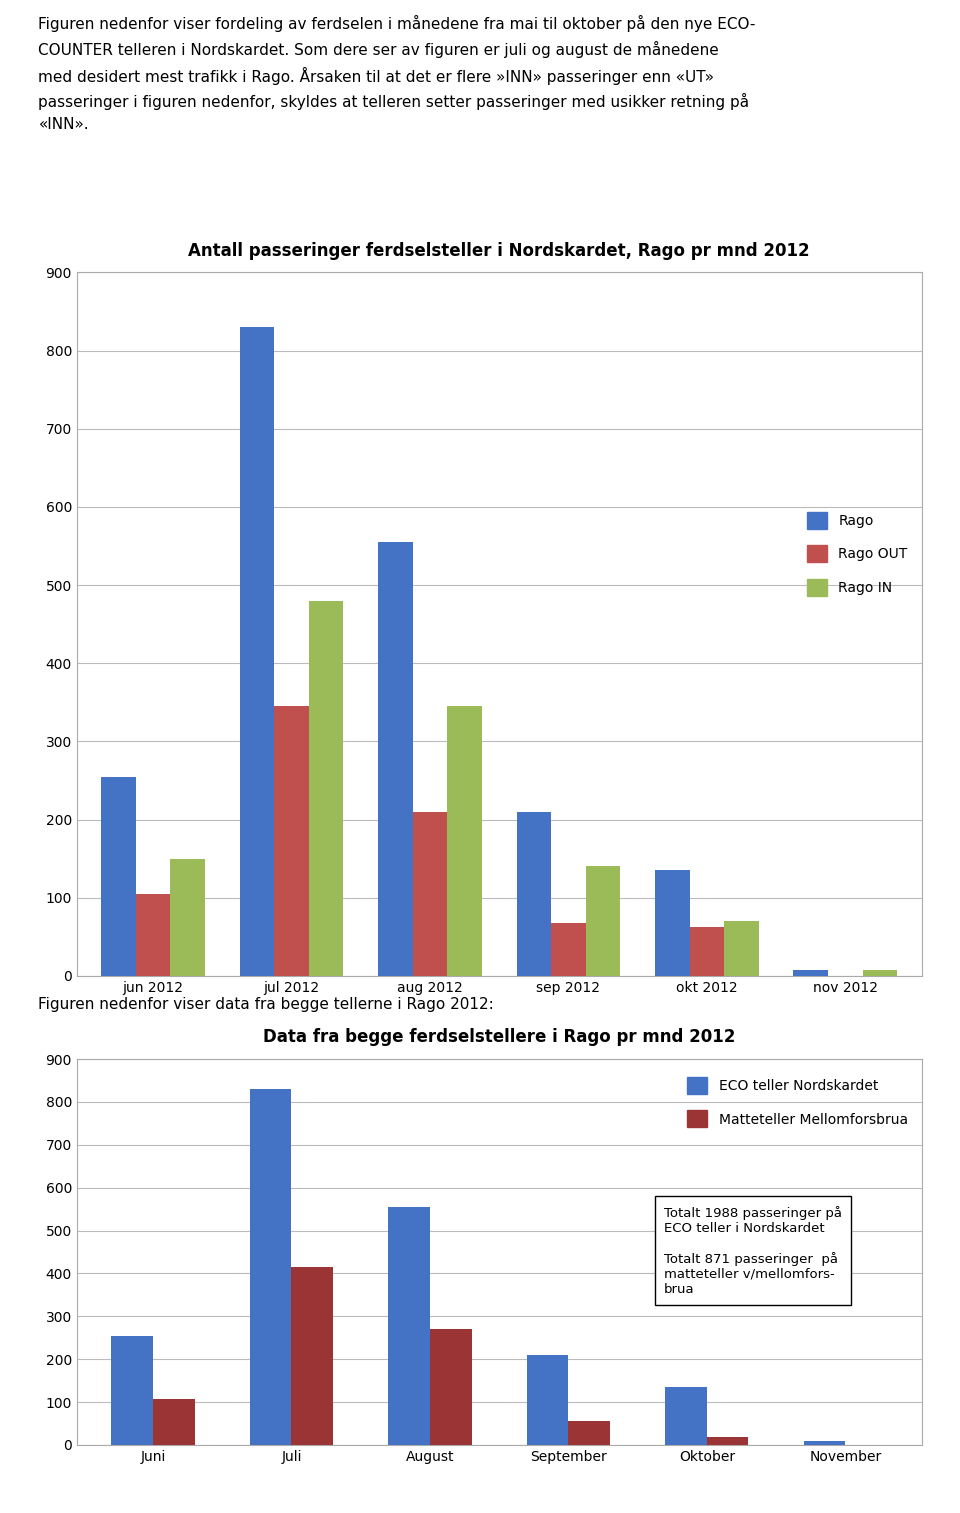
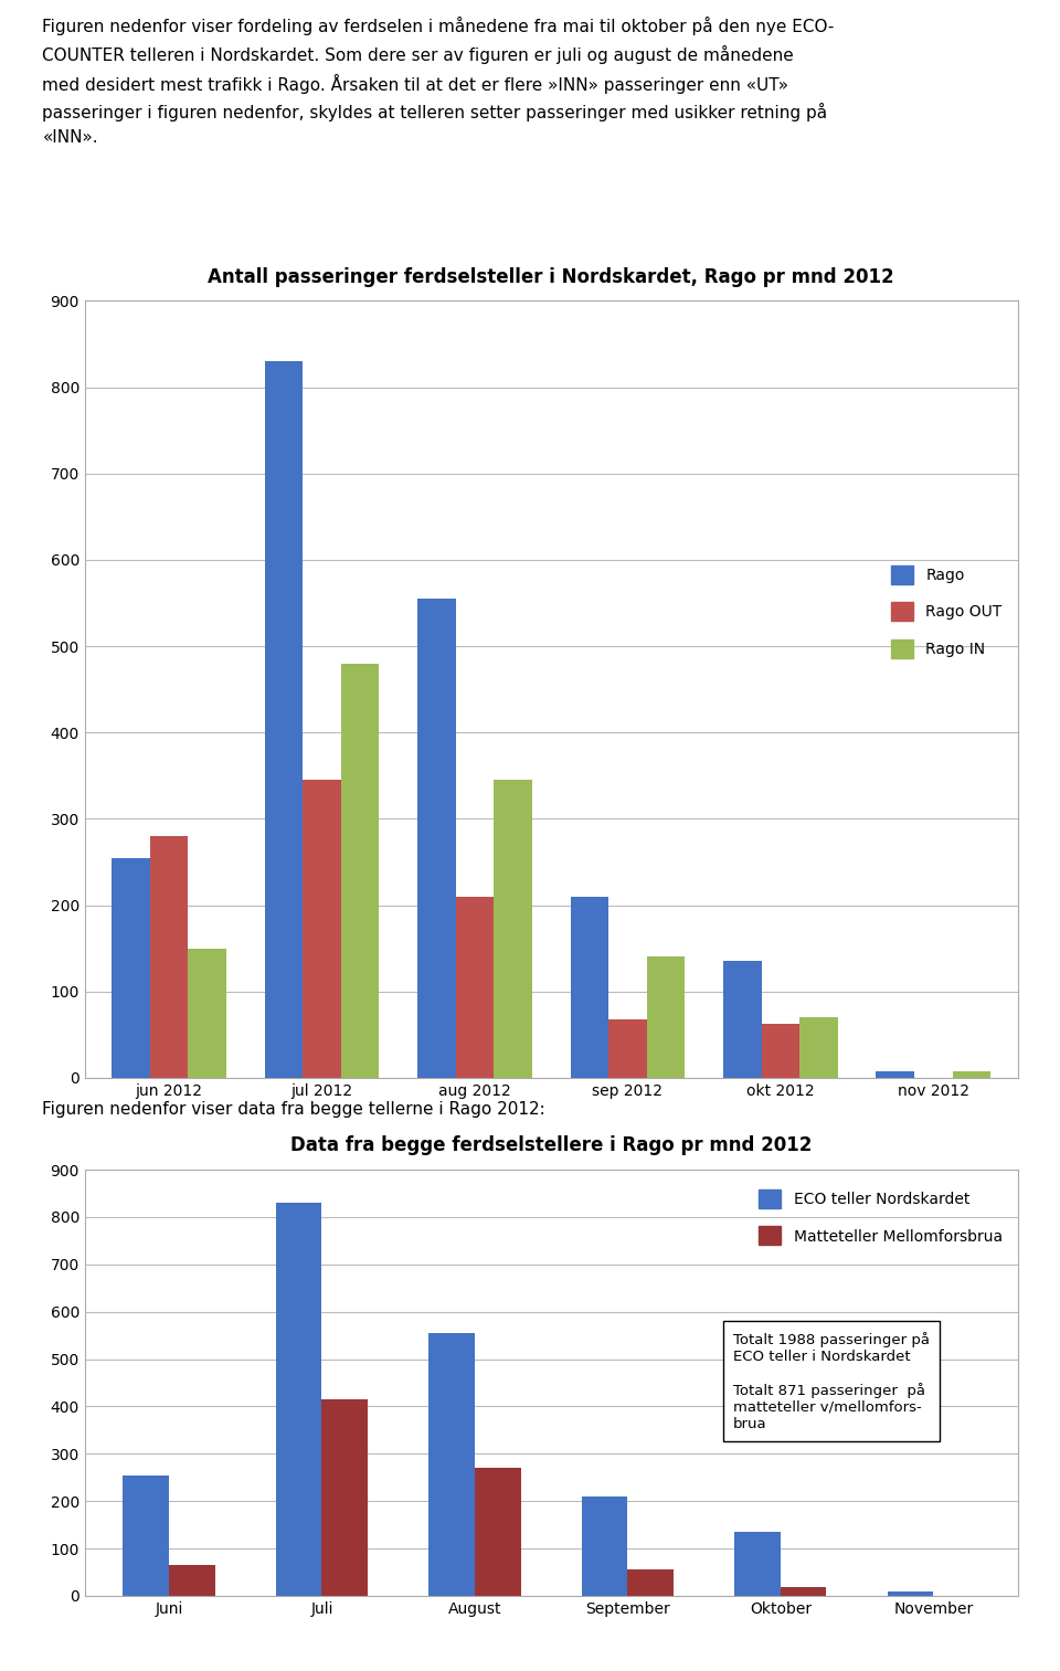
Rago OUT/jun 2012: 105 -> 280
Data fra begge ferdselstellere i Rago pr mnd 2012/Matteteller Mellomforsbrua/Juni: 107 -> 65
